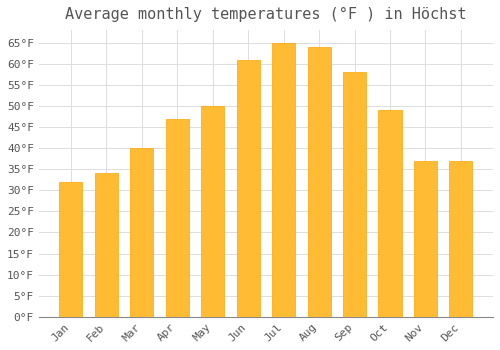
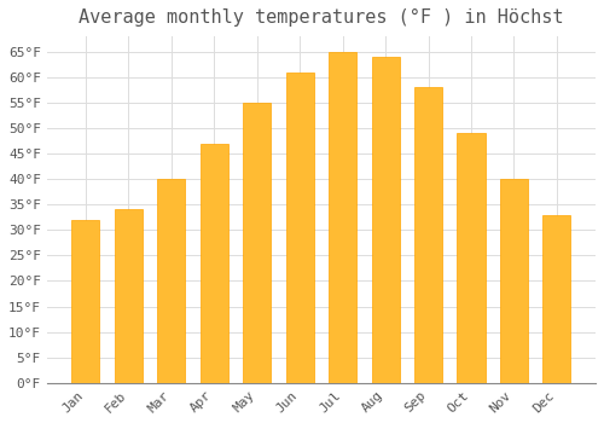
May: 50°F -> 55°F
Nov: 37°F -> 40°F
Dec: 37°F -> 33°F
